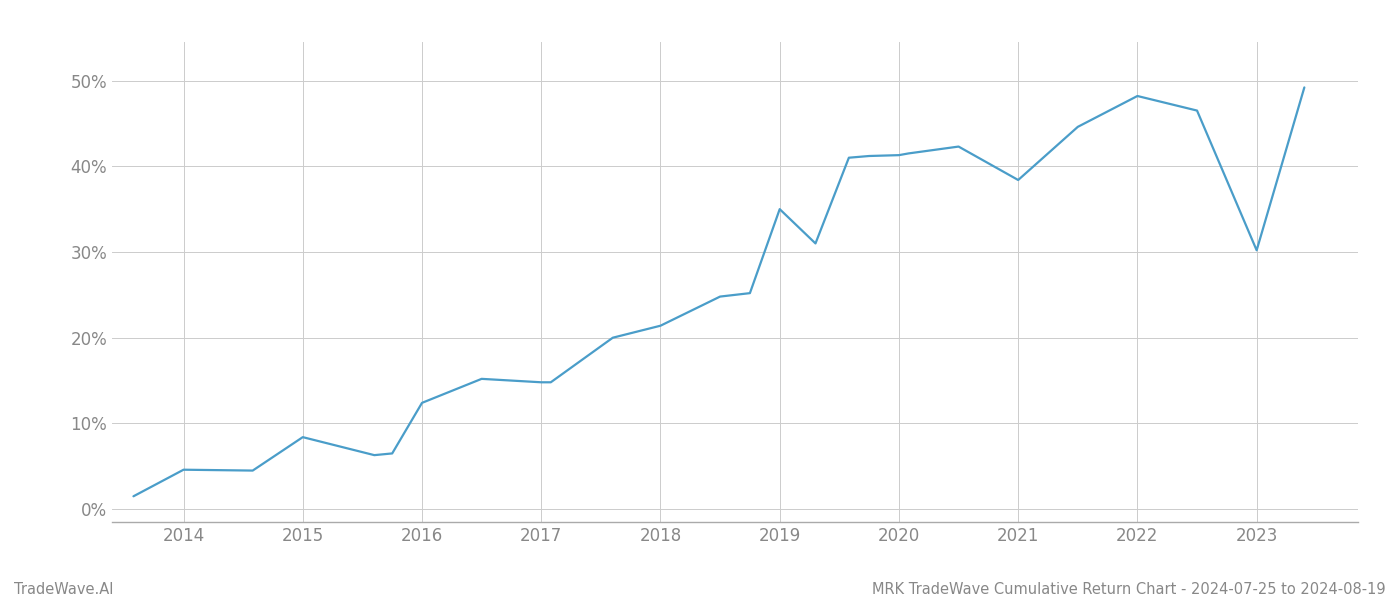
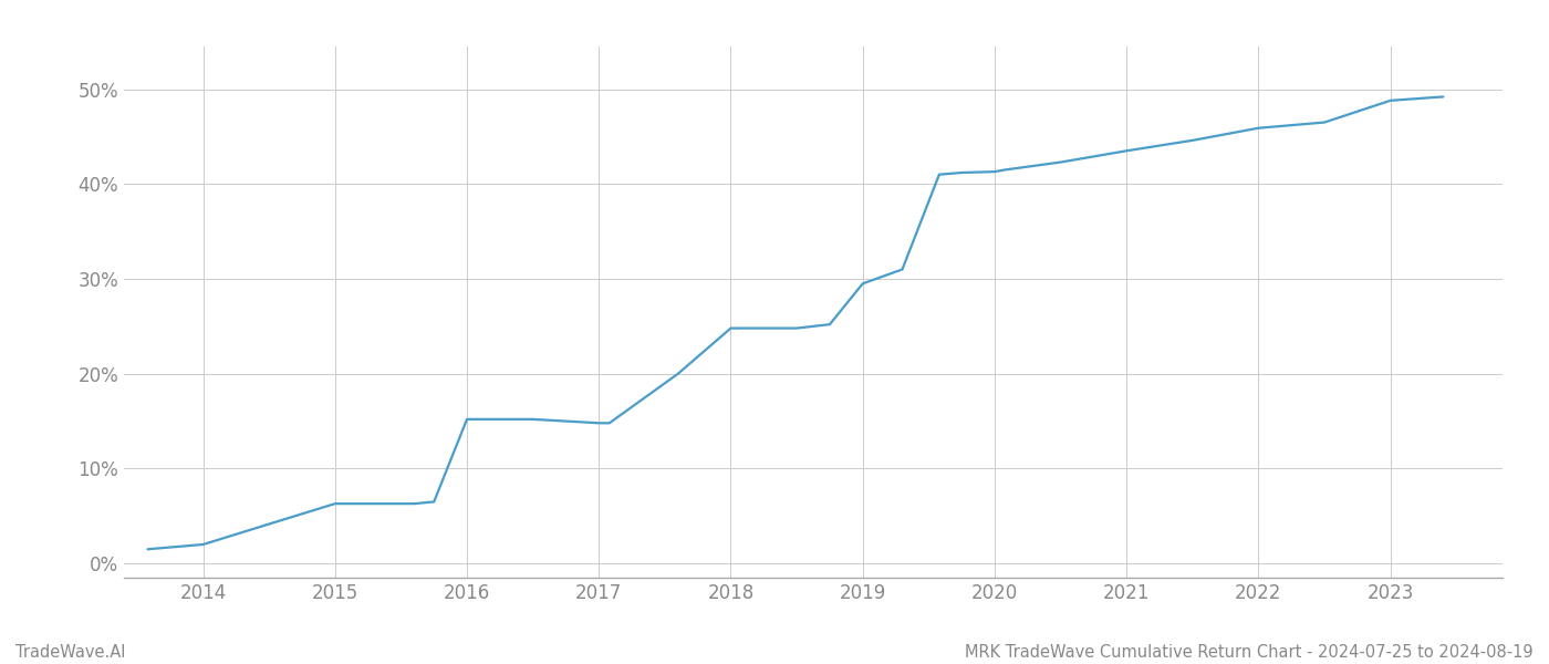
2014: 4.6% -> 2.0%
2015: 8.4% -> 6.3%
2016: 12.4% -> 15.2%
2018: 21.4% -> 24.8%
2019: 35.0% -> 29.5%
2021: 38.4% -> 43.5%
2022: 48.2% -> 45.9%
2023: 30.2% -> 48.8%
